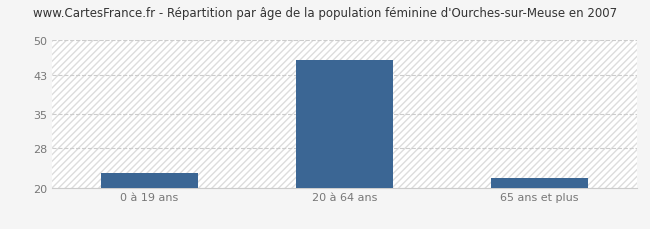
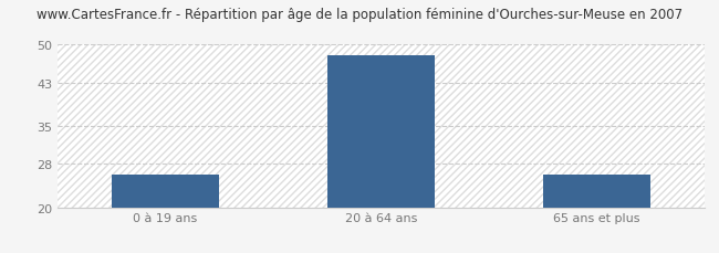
0 à 19 ans: 23 -> 26
20 à 64 ans: 46 -> 48
65 ans et plus: 22 -> 26
